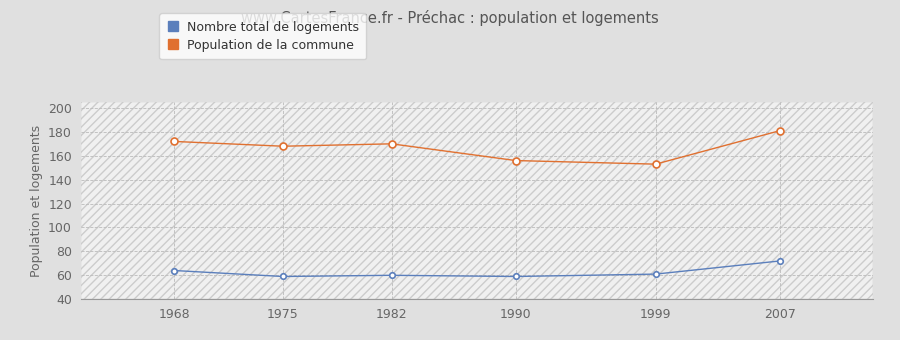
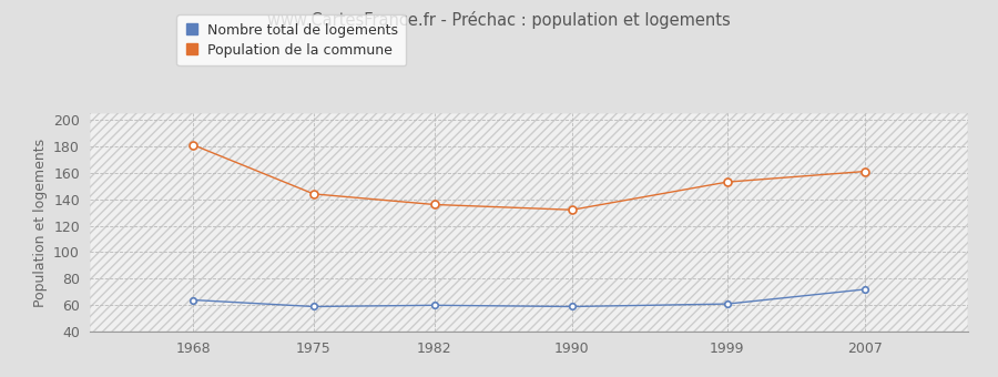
Population de la commune/1968: 172 -> 181
Population de la commune/1975: 168 -> 144
Population de la commune/1982: 170 -> 136
Population de la commune/1990: 156 -> 132
Population de la commune/2007: 181 -> 161
